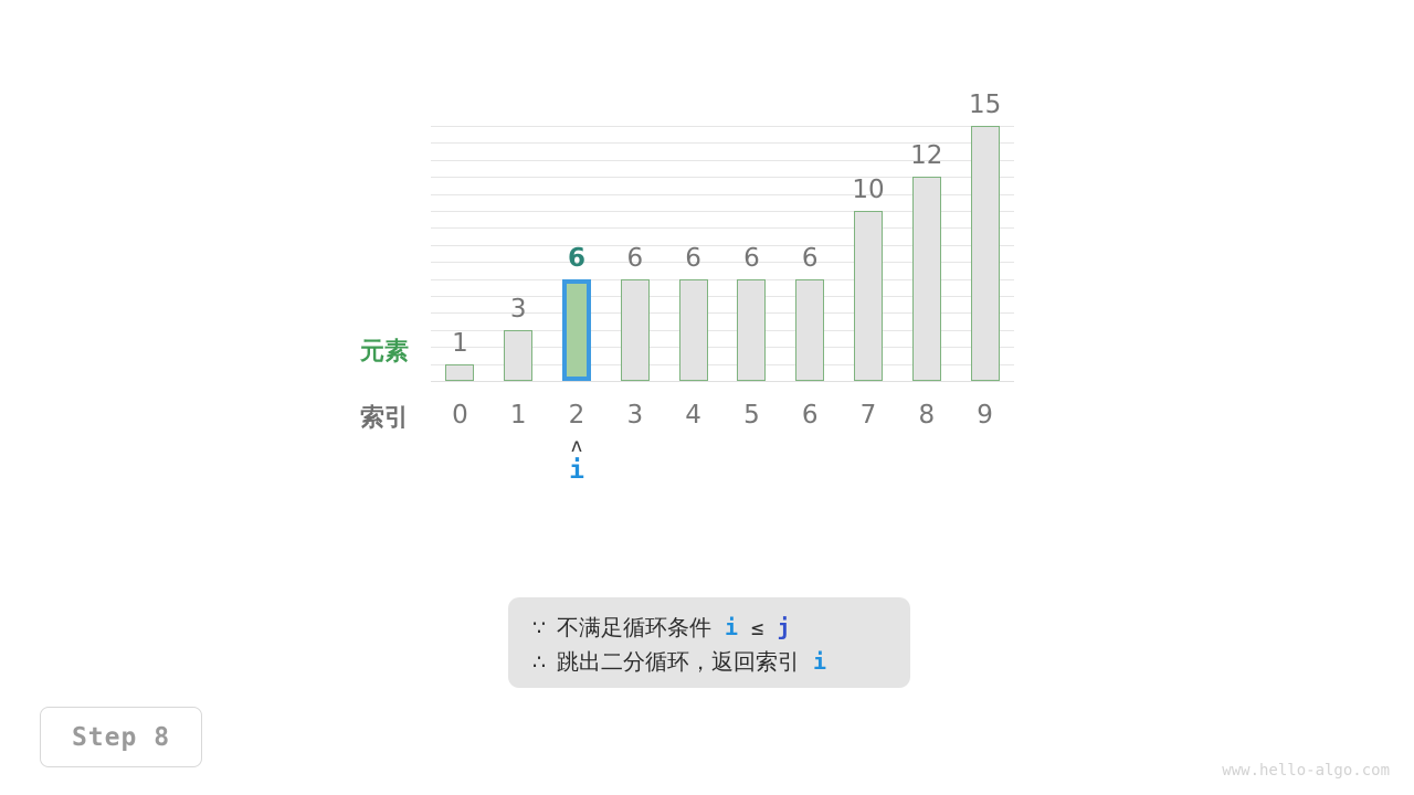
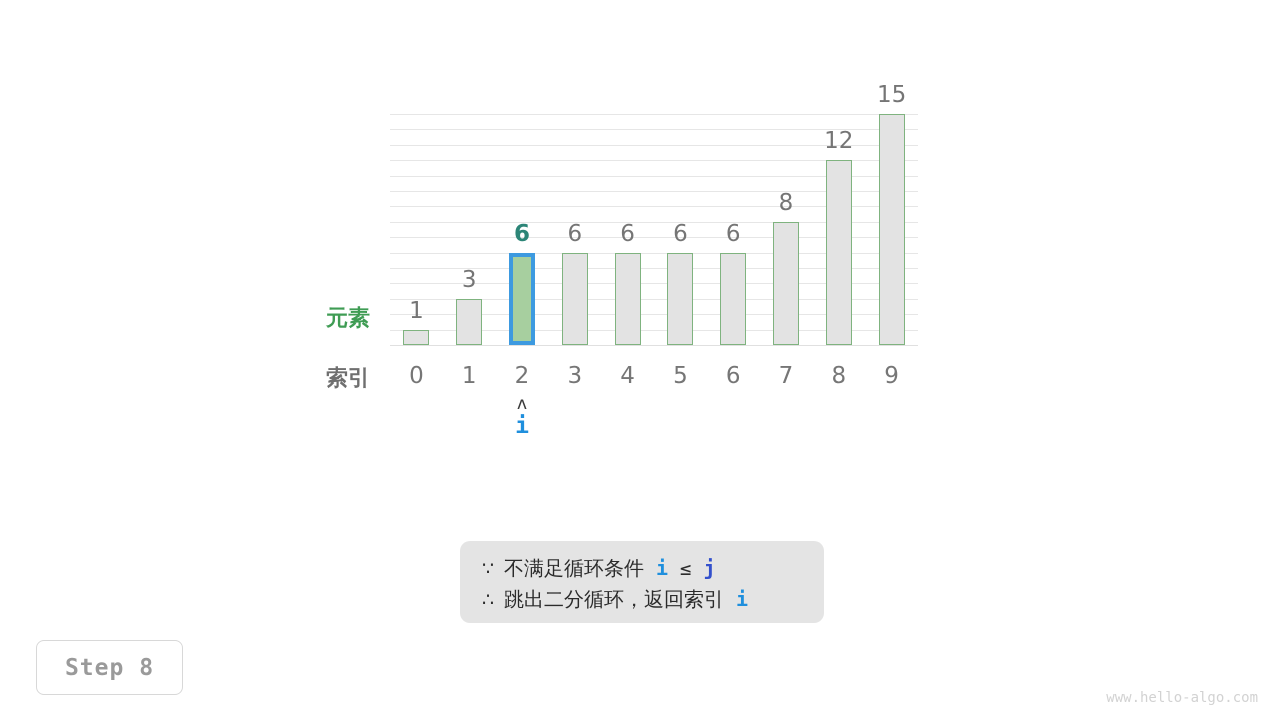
7: 10 -> 8
